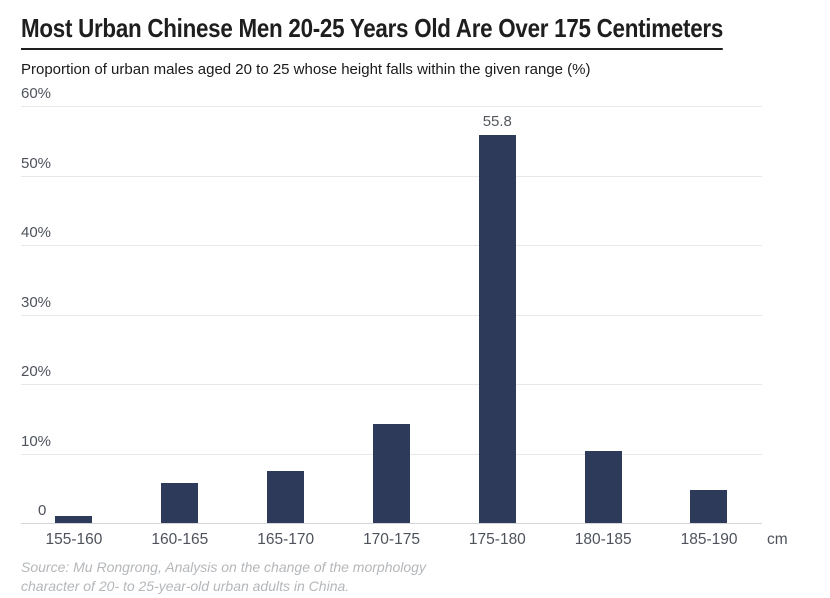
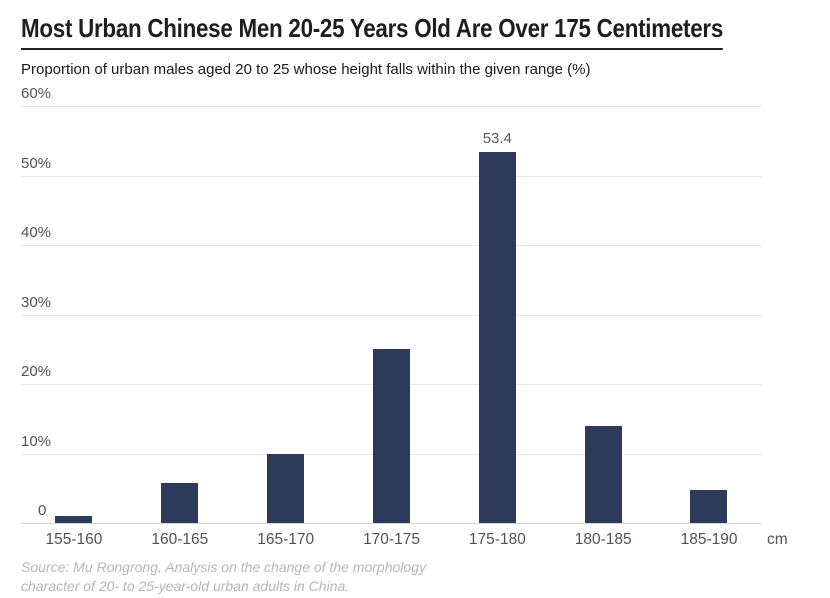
165-170: 8% -> 10%
170-175: 14% -> 25%
175-180: 55.8 -> 53.4
180-185: 10% -> 14%
